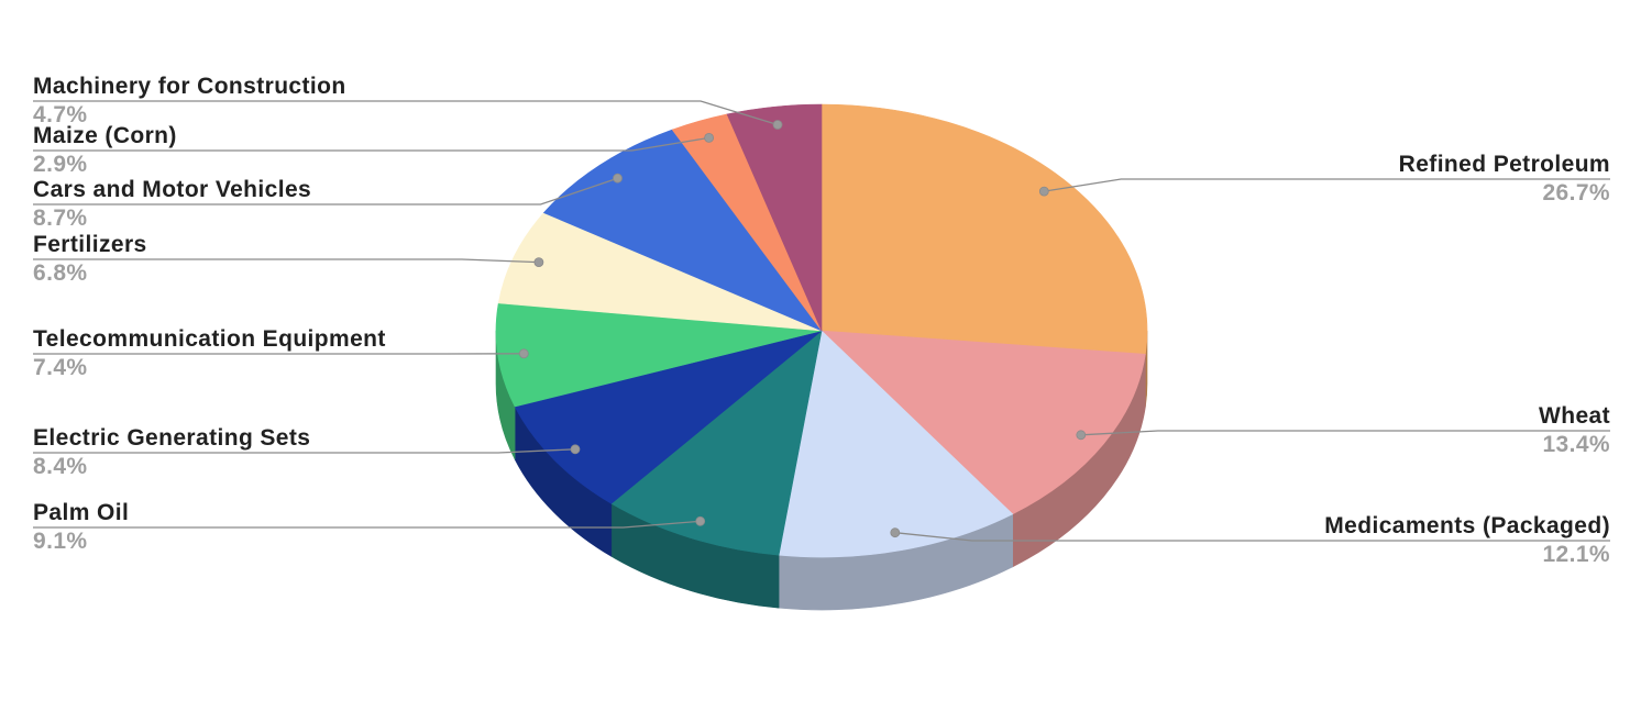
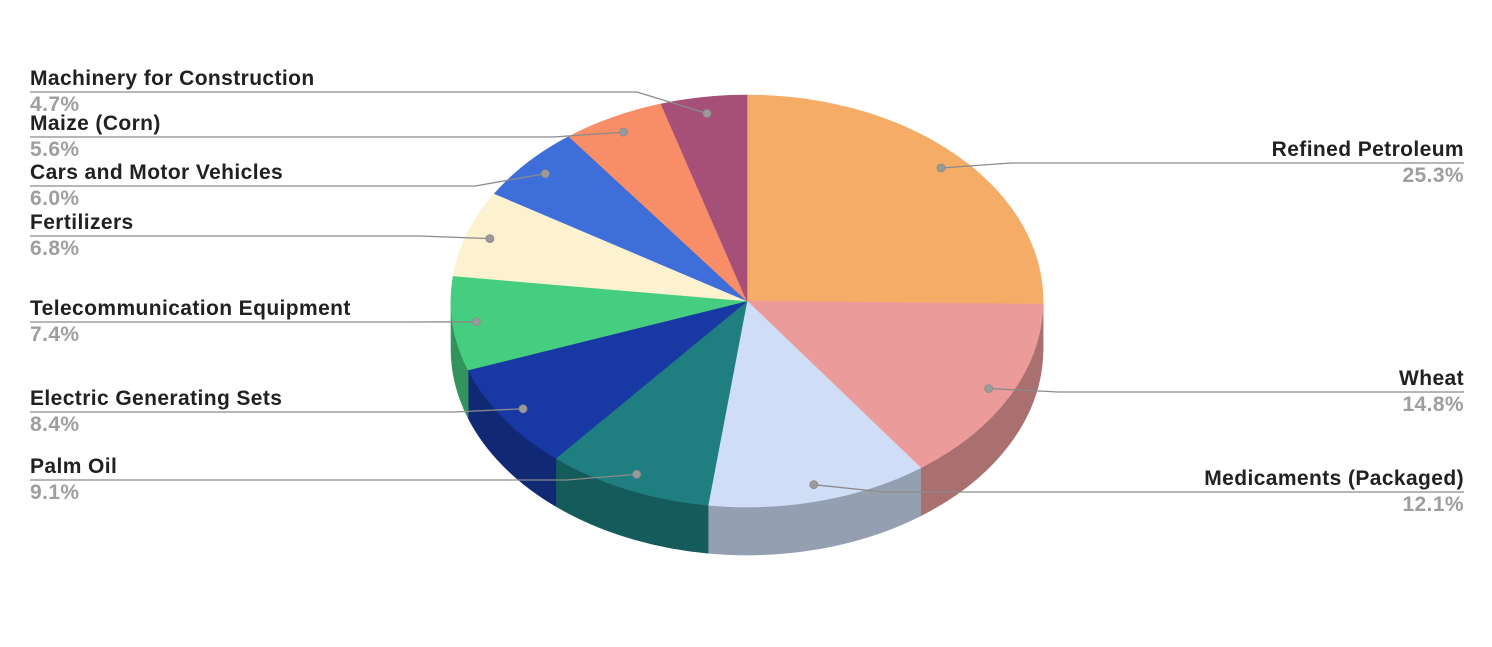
Refined Petroleum: 26.7% -> 25.3%
Wheat: 13.4% -> 14.8%
Cars and Motor Vehicles: 8.7% -> 6.0%
Maize (Corn): 2.9% -> 5.6%
